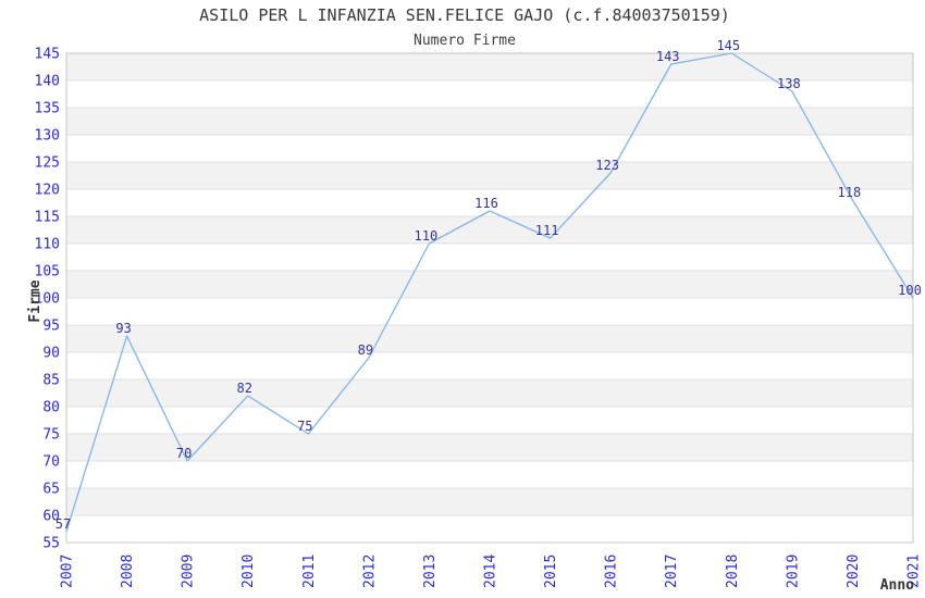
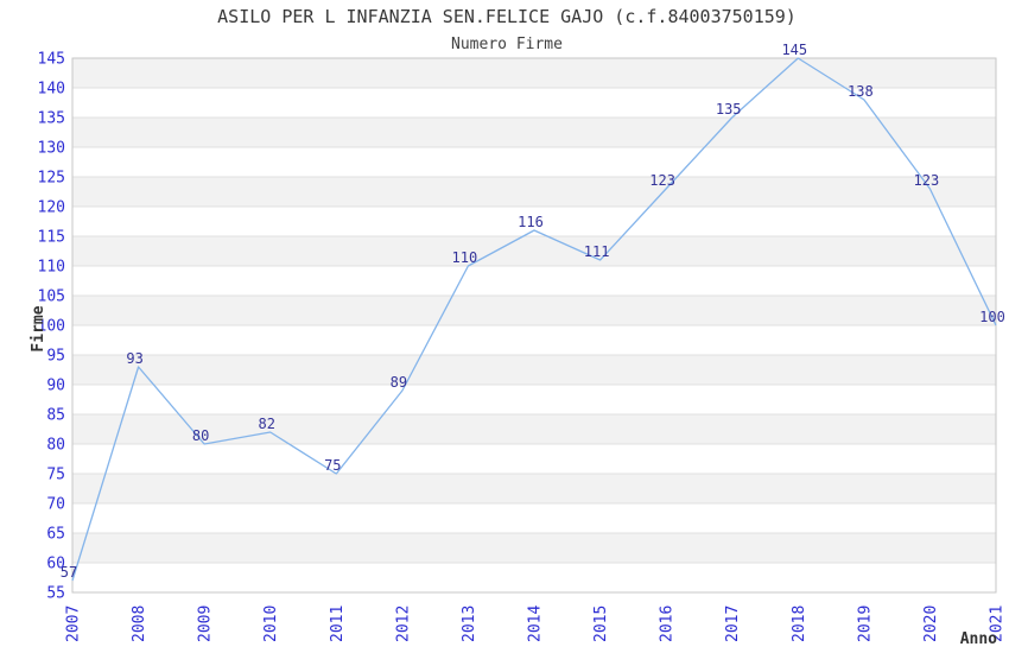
2009: 70 -> 80
2017: 143 -> 135
2020: 118 -> 123
